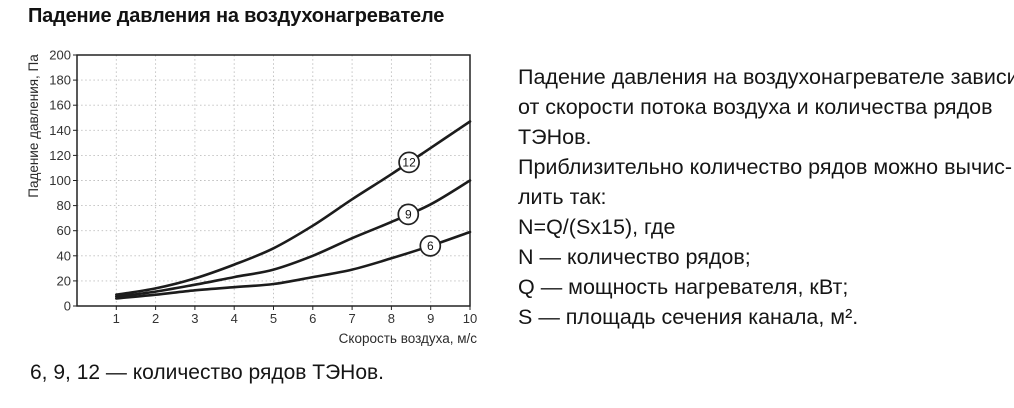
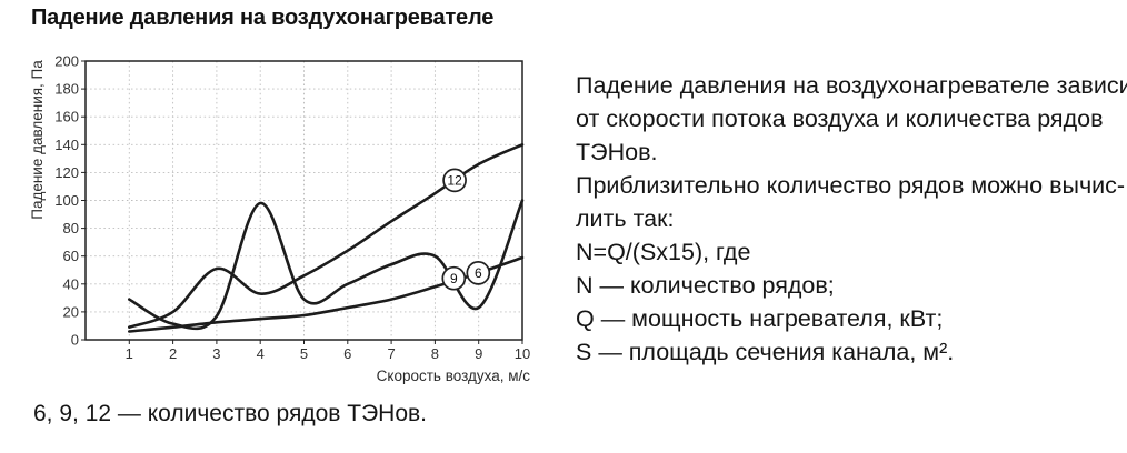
9/1: 8 -> 29
12/2: 14 -> 20
12/3: 22 -> 51
9/4: 23 -> 98
9/8: 67 -> 60
9/9: 81 -> 23
12/10: 147 -> 140
